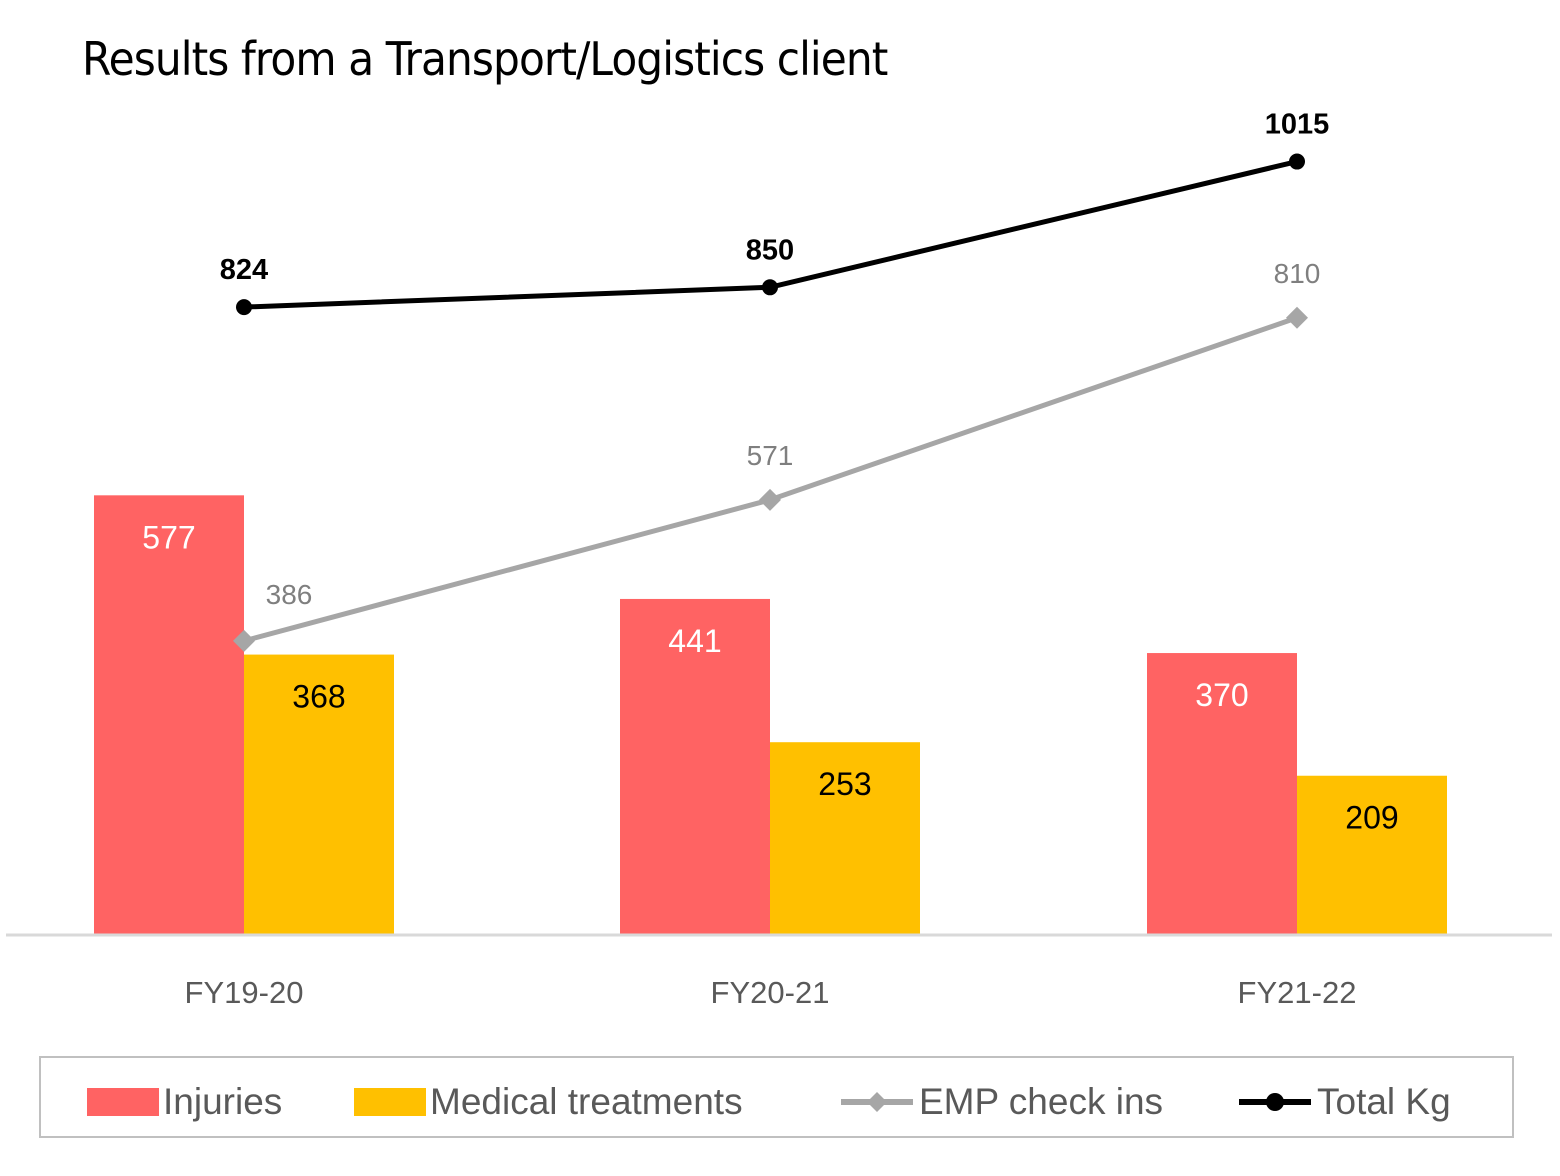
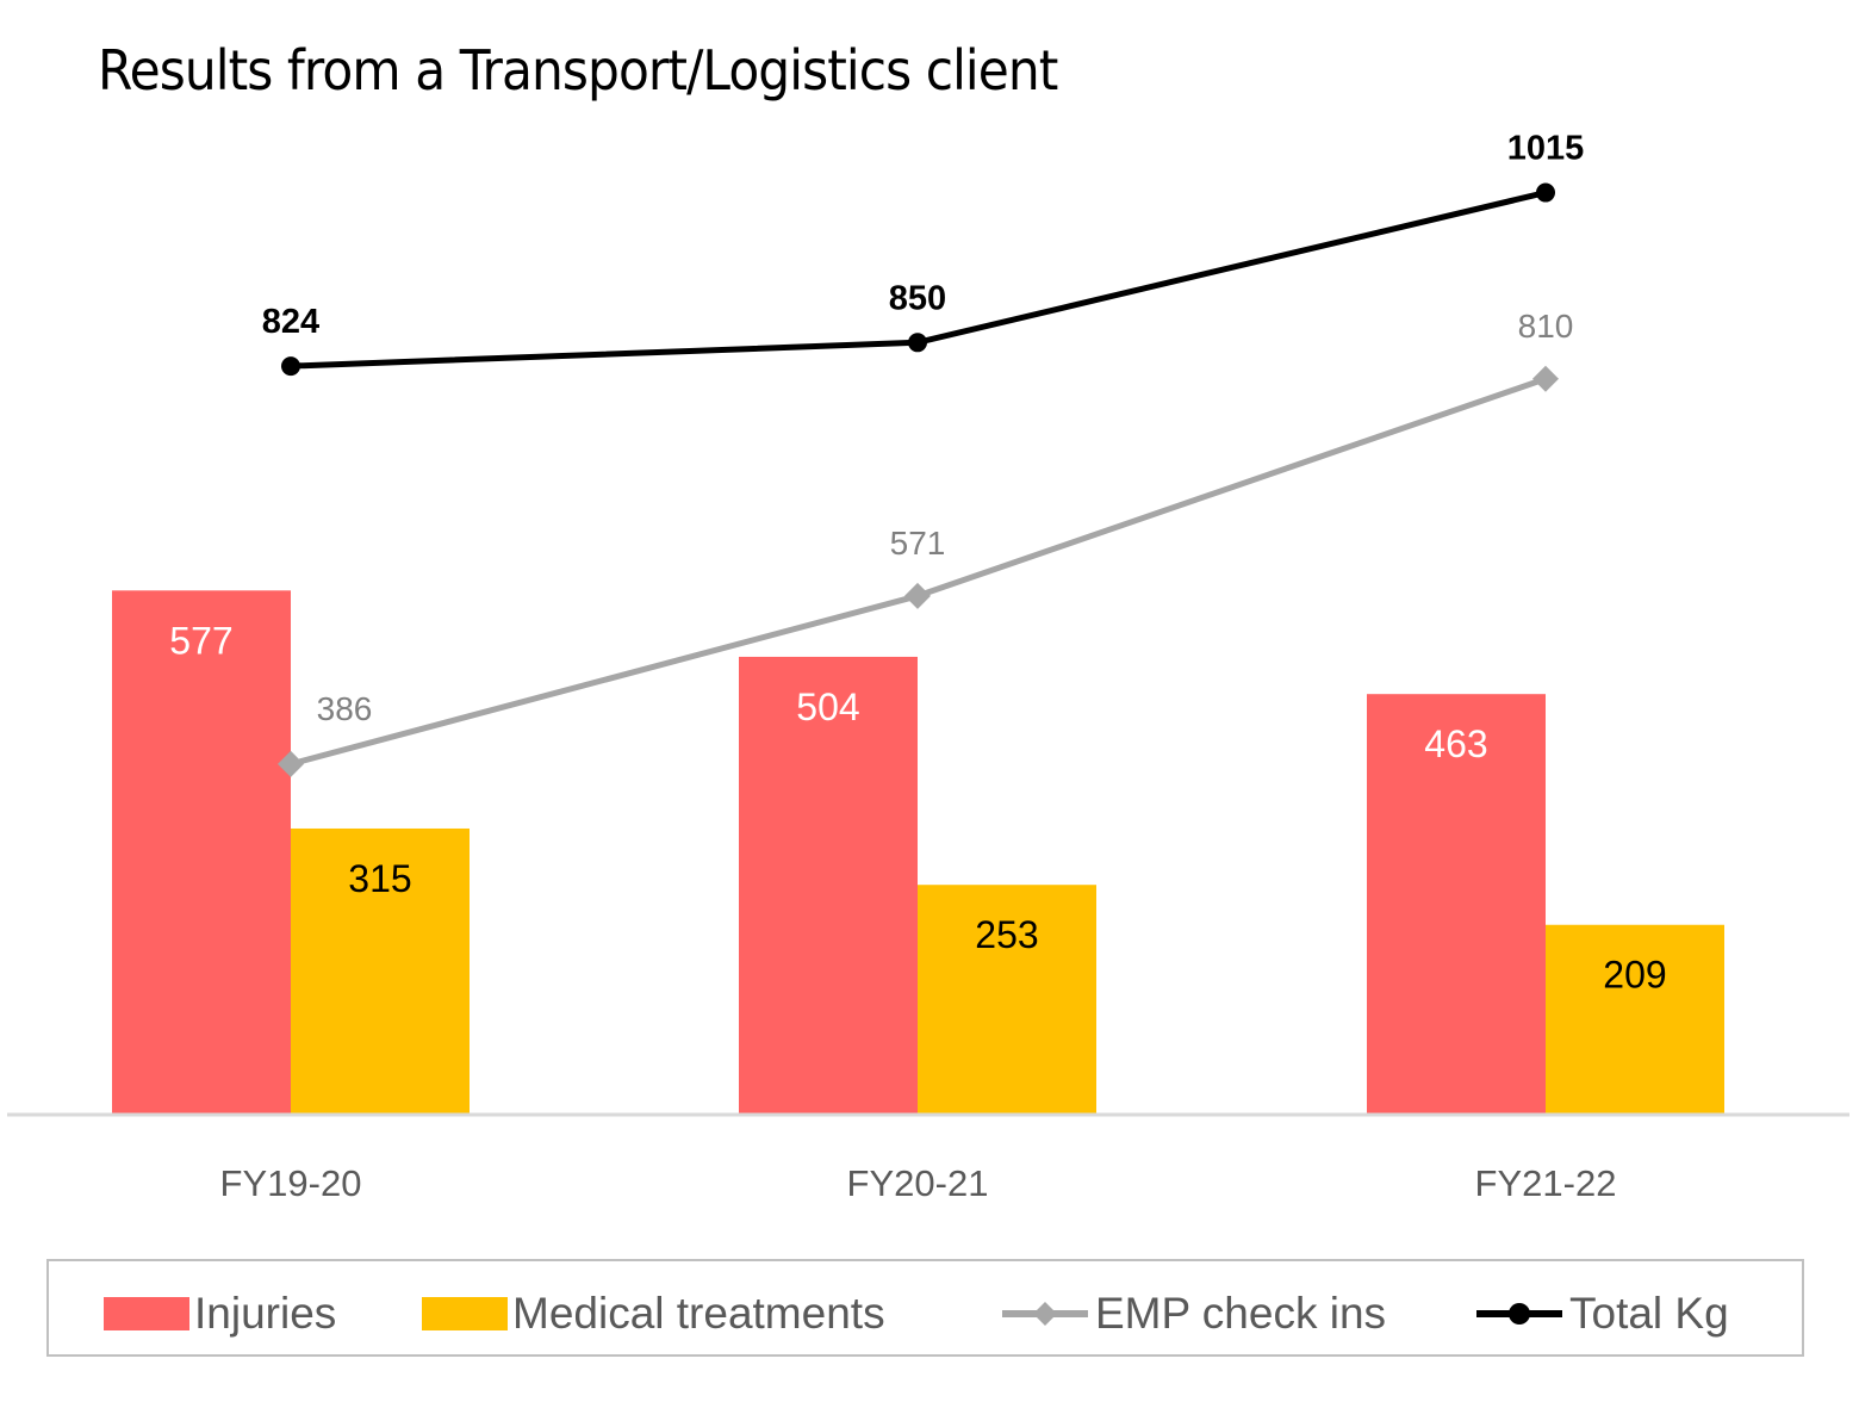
Medical treatments/FY19-20: 368 -> 315
Injuries/FY20-21: 441 -> 504
Injuries/FY21-22: 370 -> 463
